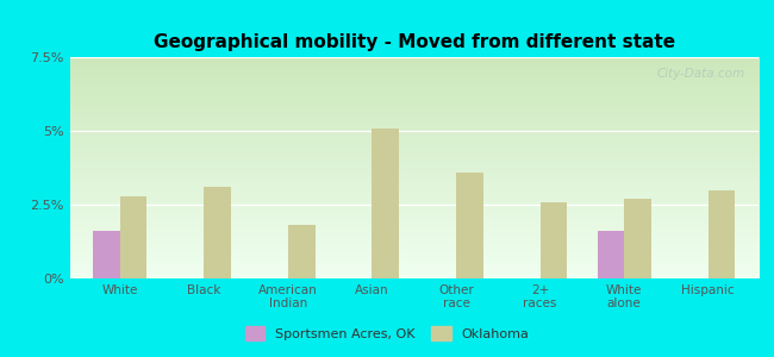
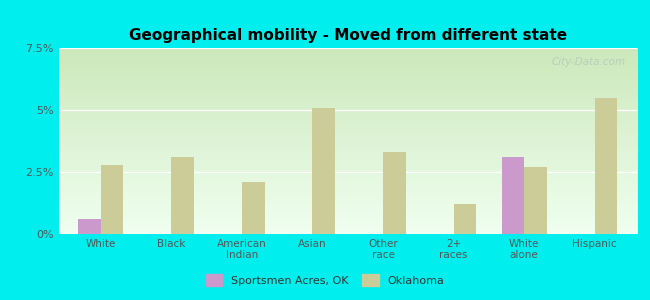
Sportsmen Acres, OK/White: 1.6% -> 0.6%
Oklahoma/American Indian: 1.8% -> 2.1%
Oklahoma/Other race: 3.6% -> 3.3%
Oklahoma/2+ races: 2.6% -> 1.2%
Sportsmen Acres, OK/White alone: 1.6% -> 3.1%
Oklahoma/Hispanic: 3.0% -> 5.5%
